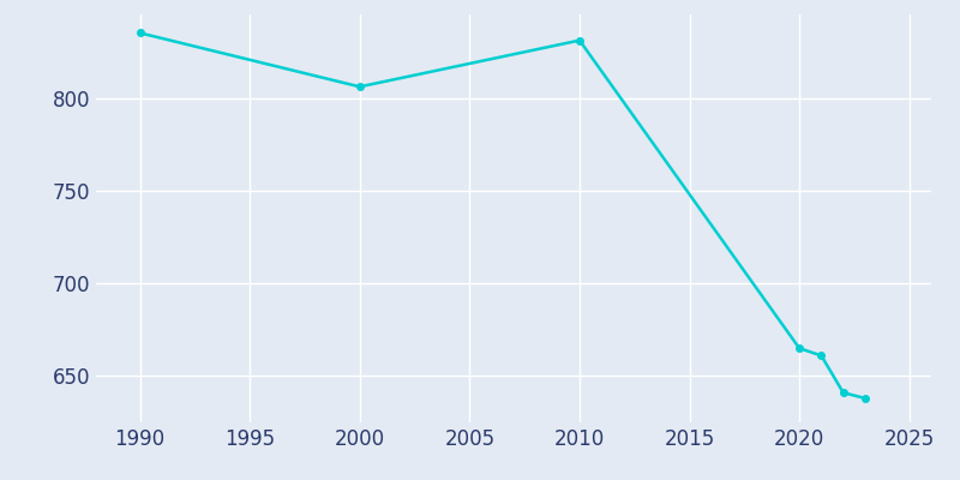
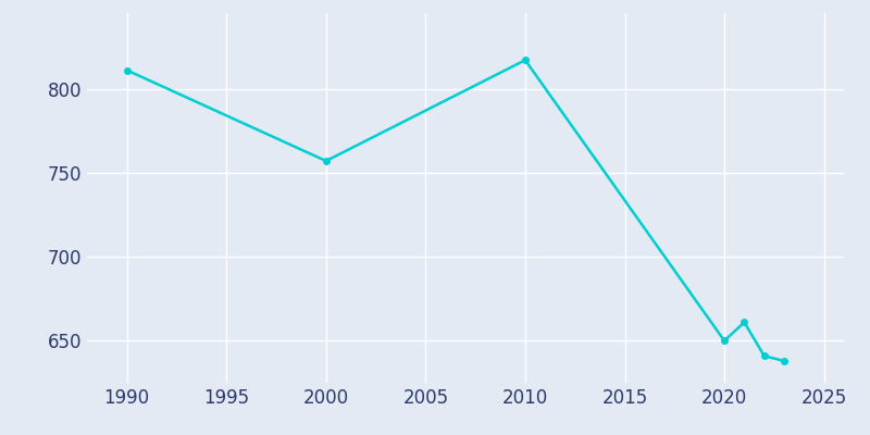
1990: 835 -> 811
2000: 806 -> 757
2010: 831 -> 817
2020: 665 -> 650
